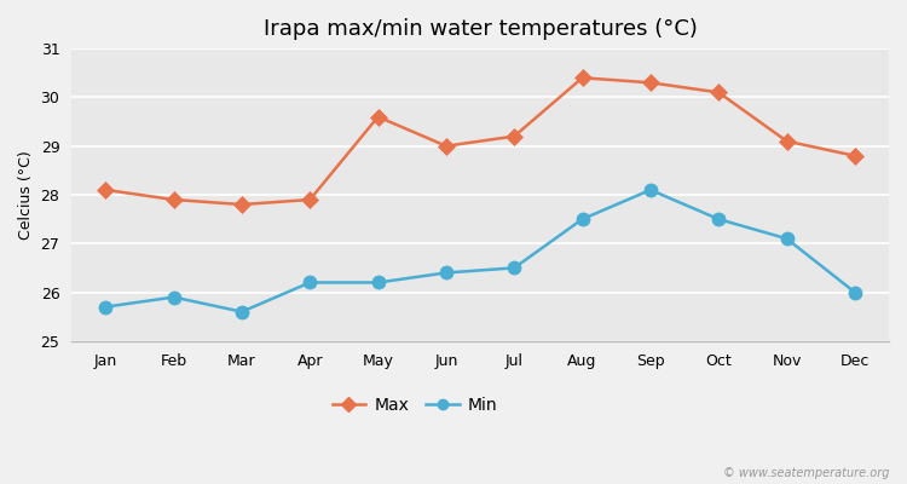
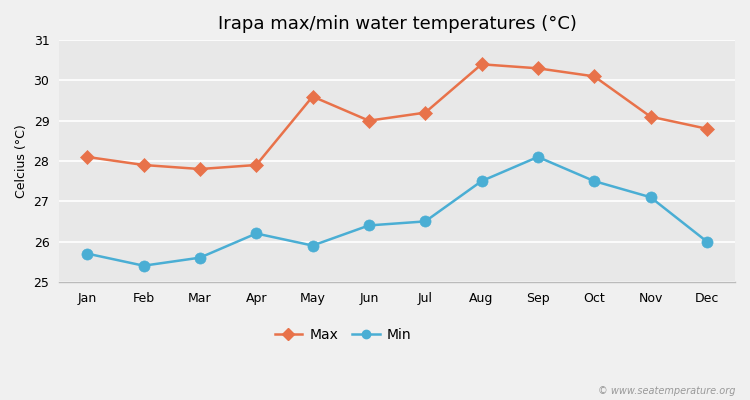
Min/Feb: 25.9 -> 25.4
Min/May: 26.2 -> 25.9
